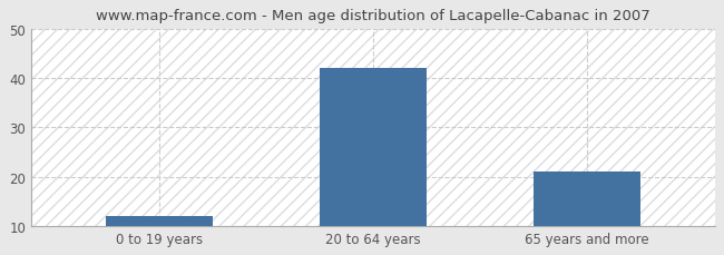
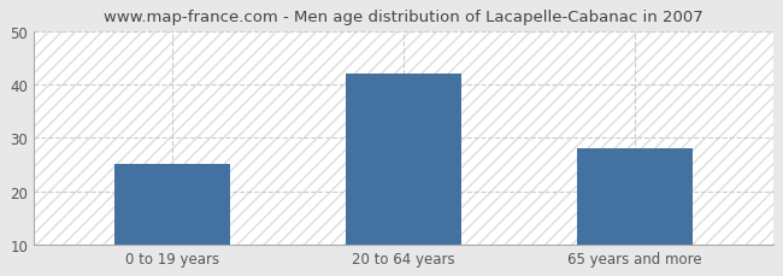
0 to 19 years: 12 -> 25
65 years and more: 21 -> 28
